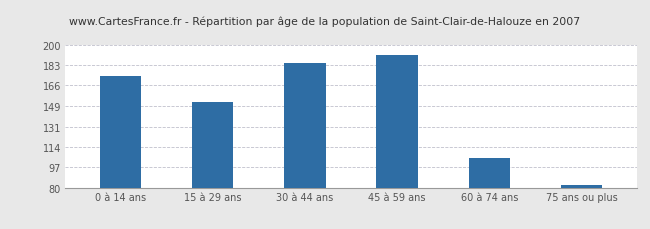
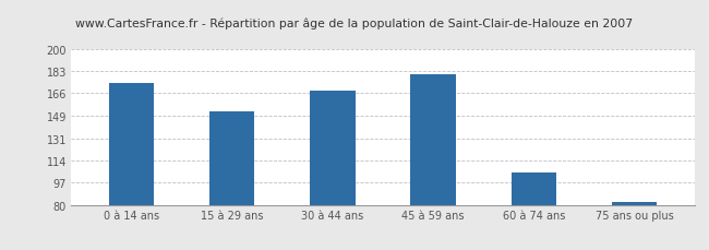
30 à 44 ans: 185 -> 168
45 à 59 ans: 192 -> 181
